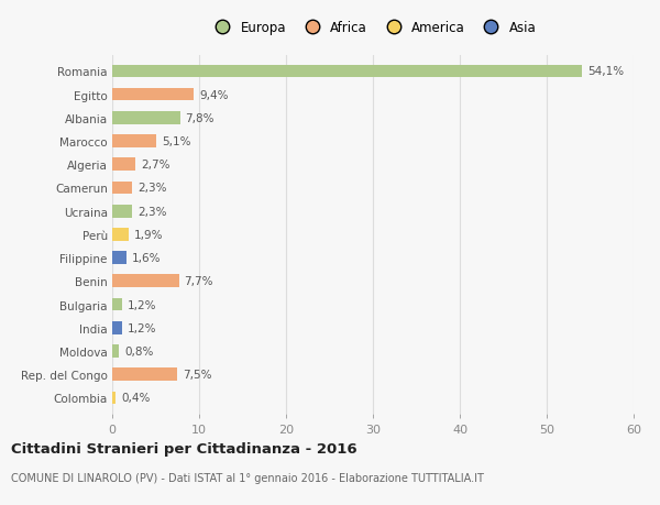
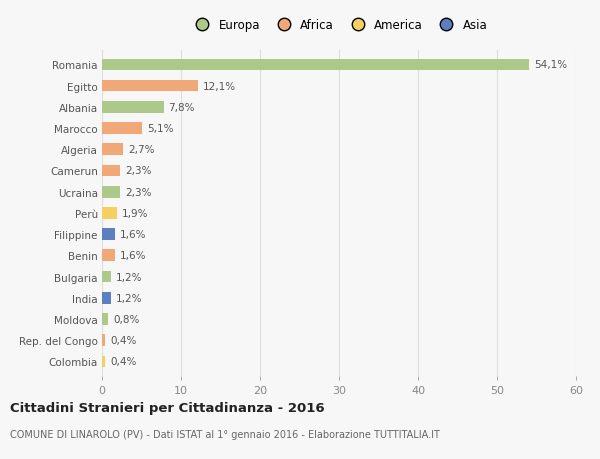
Egitto: 9,4% -> 12,1%
Benin: 7,7% -> 1,6%
Rep. del Congo: 7,5% -> 0,4%
